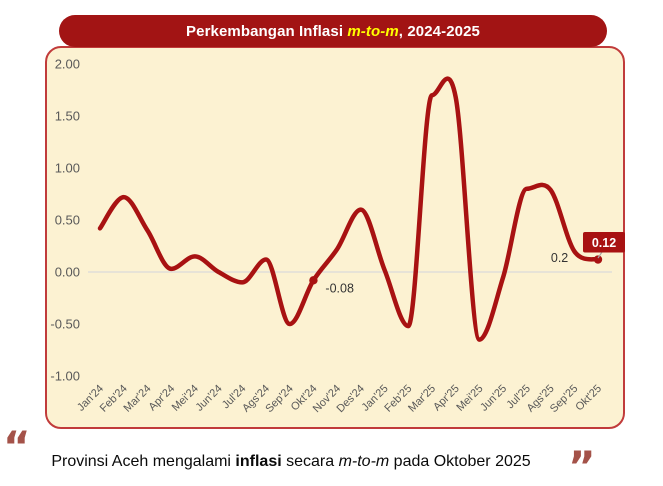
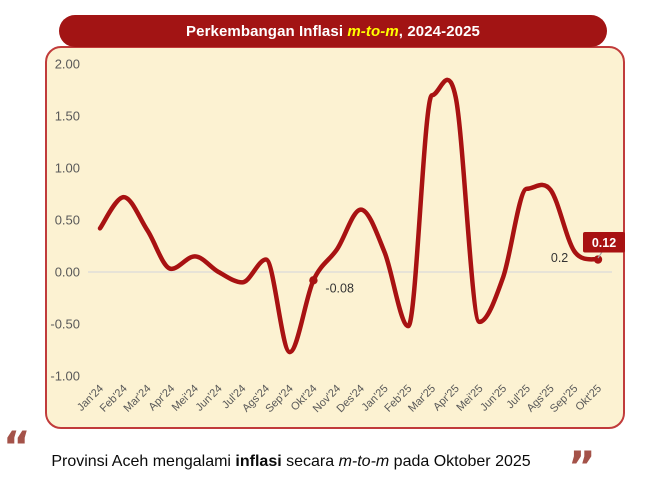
Sep'24: -0.50 -> -0.77
Jan'25: 0.02 -> 0.19
Mei'25: -0.65 -> -0.48
